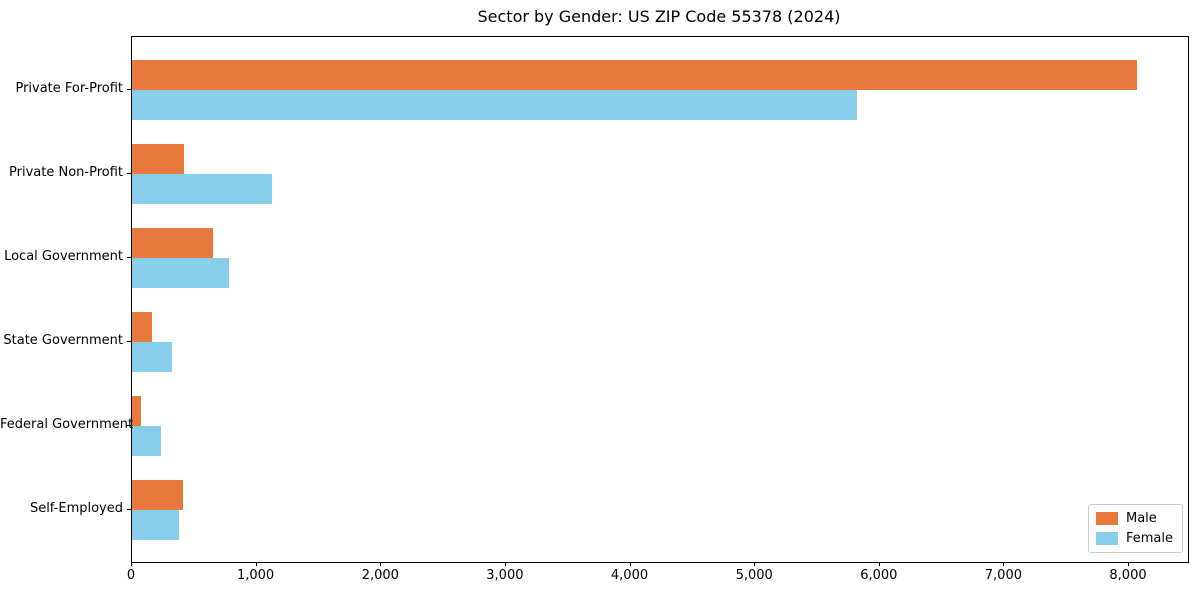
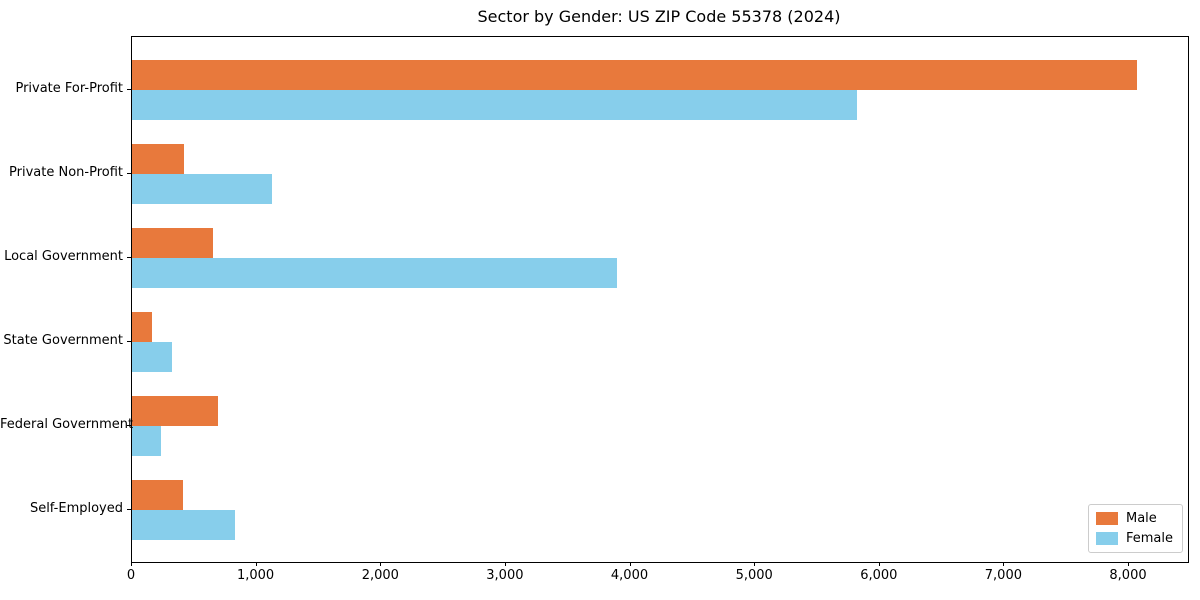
Female/Local Government: 780 -> 3890
Male/Federal Government: 80 -> 690
Female/Self-Employed: 380 -> 830
